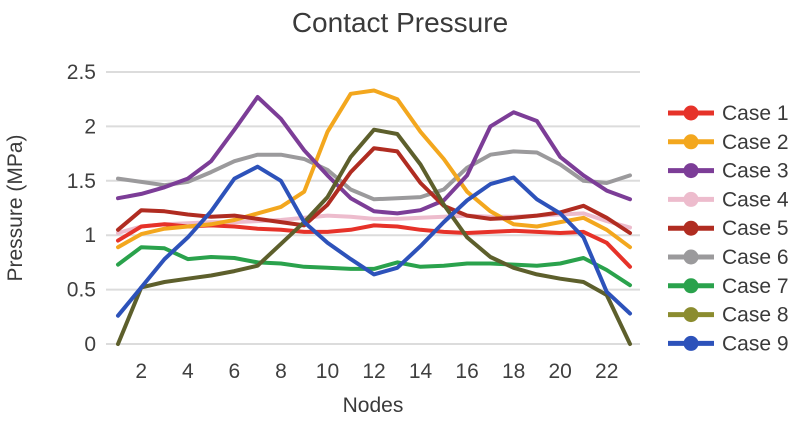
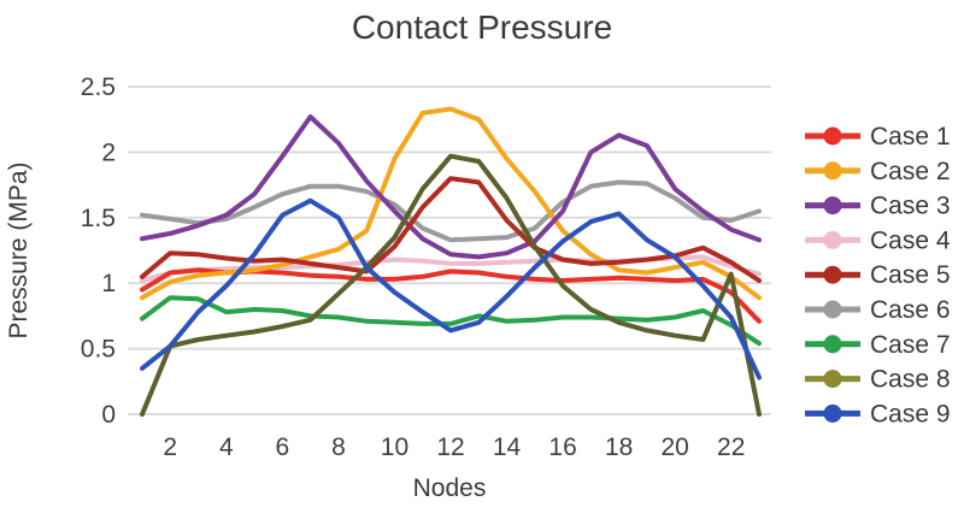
Case 9/1: 0.26 -> 0.35
Case 8/22: 0.45 -> 1.07
Case 9/22: 0.48 -> 0.74
